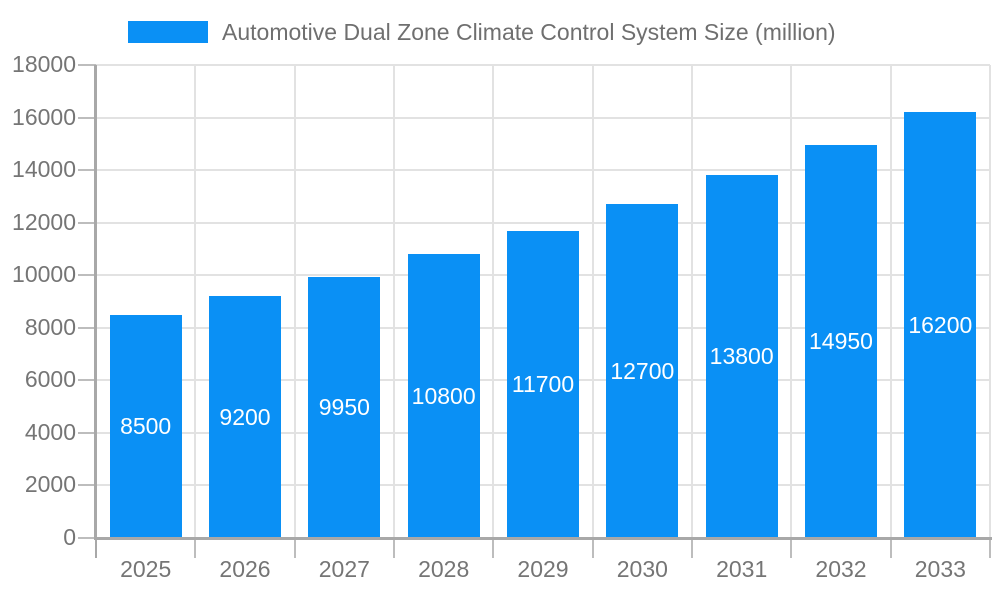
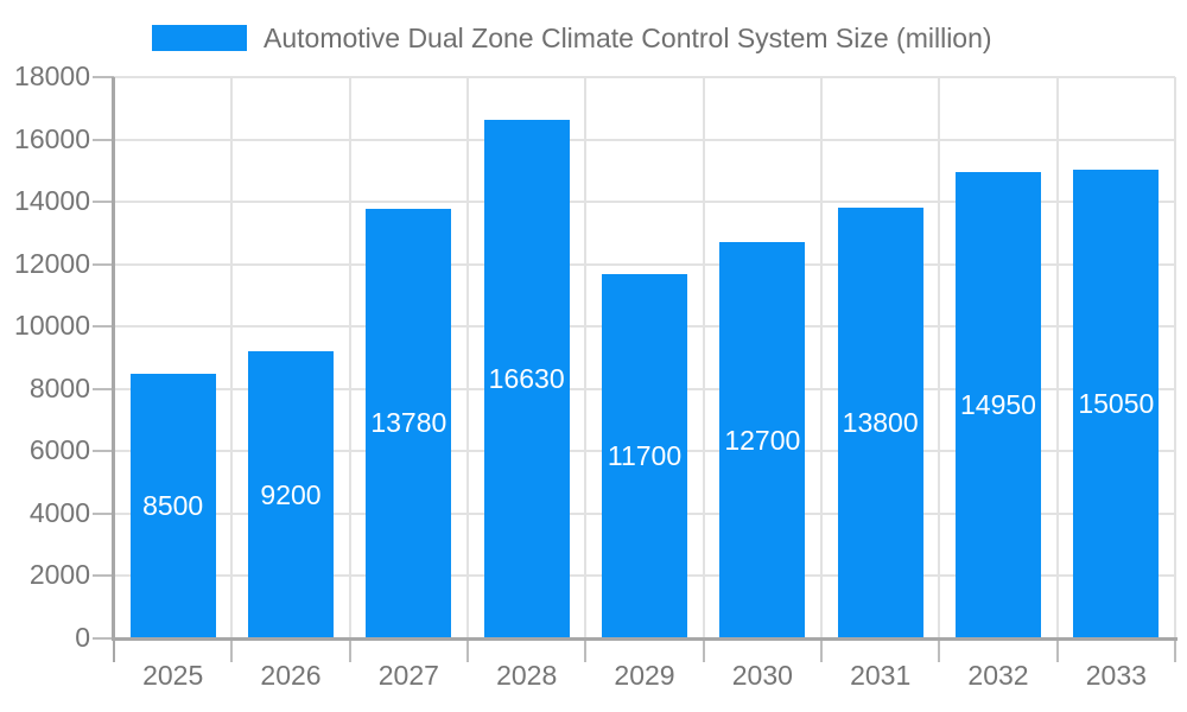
2027: 9950 -> 13780
2028: 10800 -> 16630
2033: 16200 -> 15050
